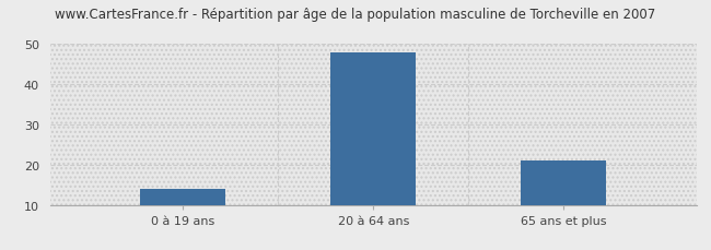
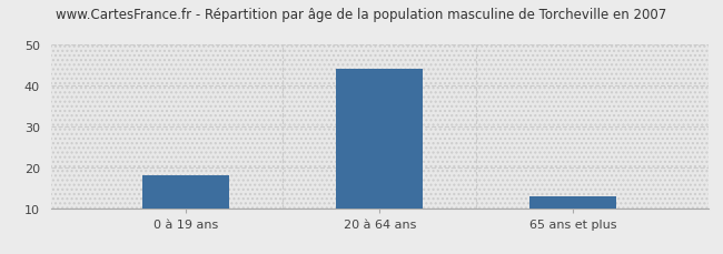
0 à 19 ans: 14 -> 18
20 à 64 ans: 48 -> 44
65 ans et plus: 21 -> 13
